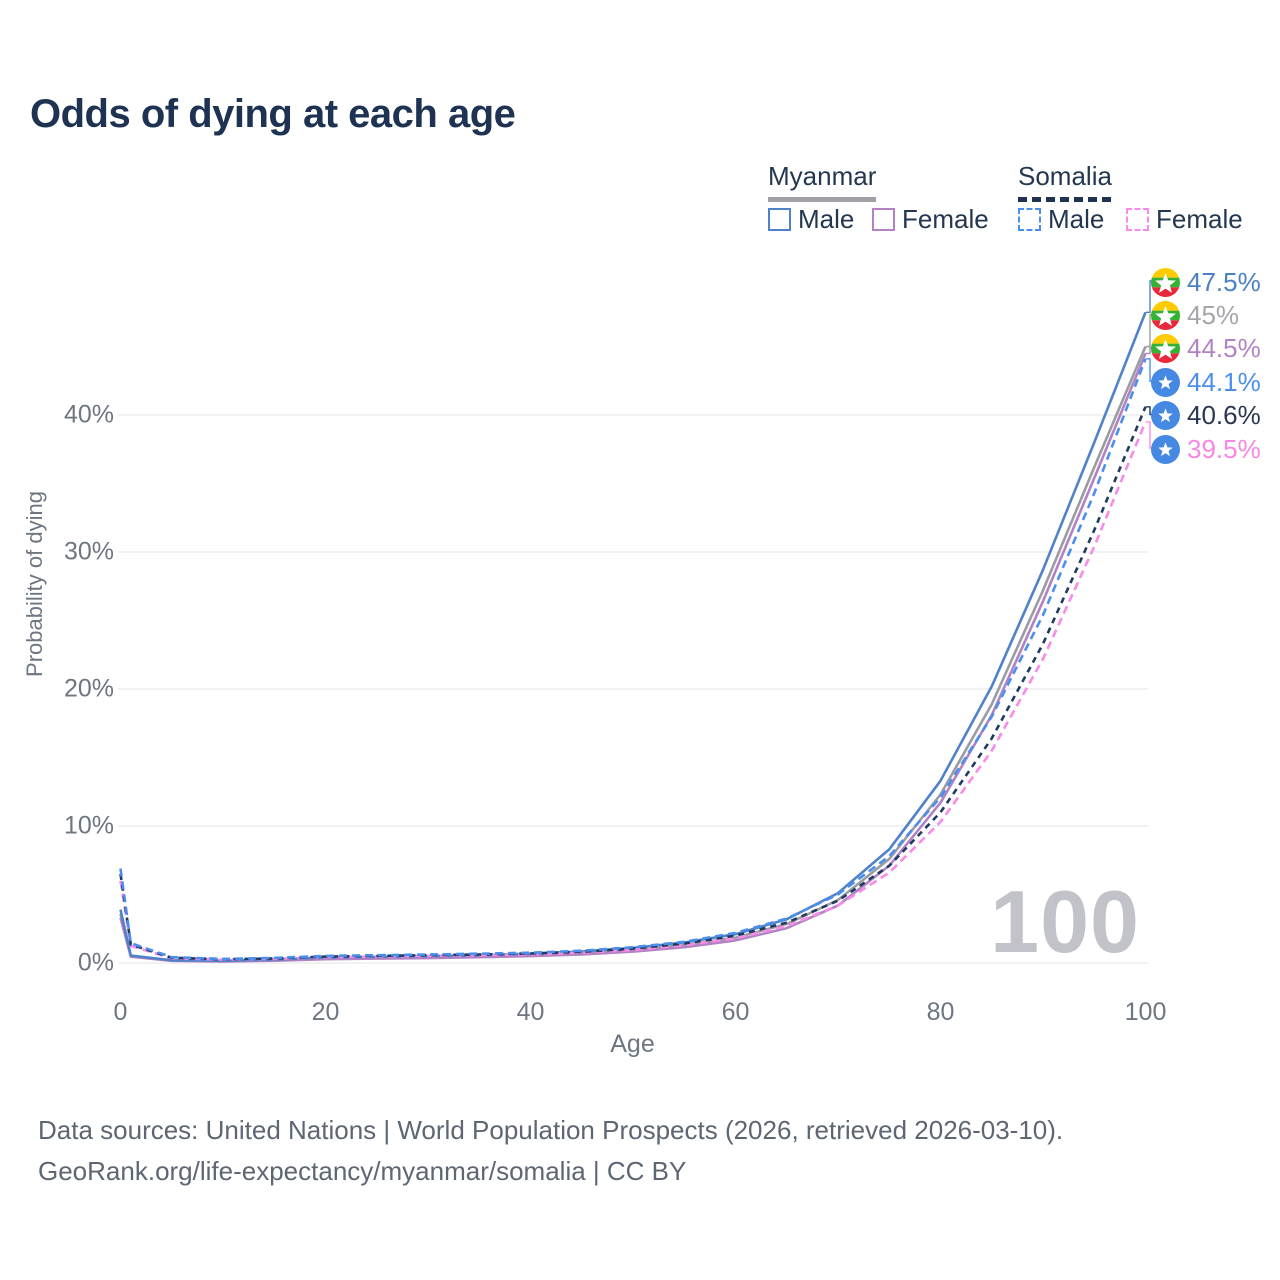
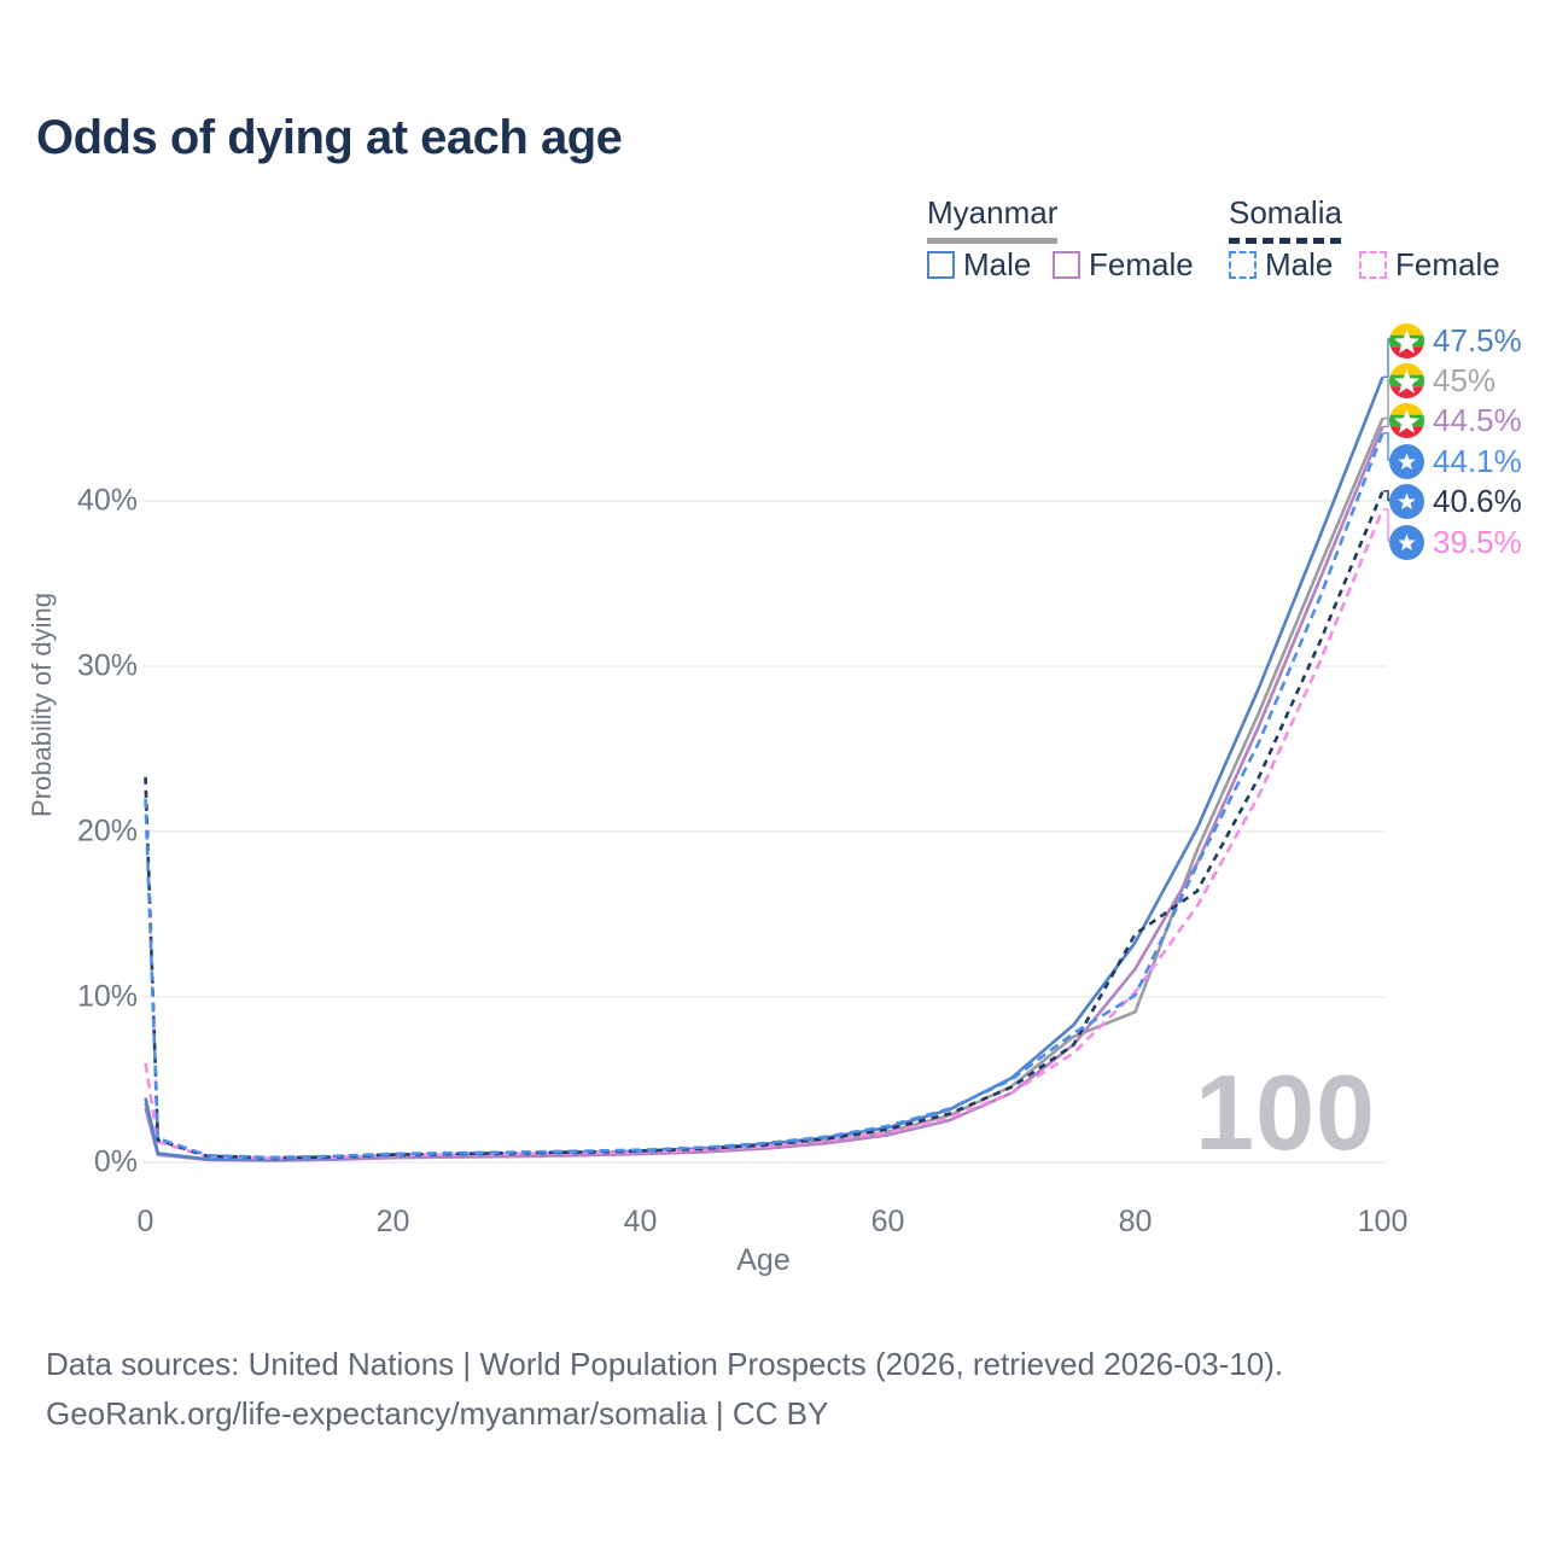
Somalia/0: 6.5% -> 23.3%
Somalia Male/0: 6.9% -> 22.0%
Myanmar/80: 12.3% -> 9.1%
Somalia/80: 11.0% -> 13.8%
Somalia Male/80: 12.1% -> 10.1%
